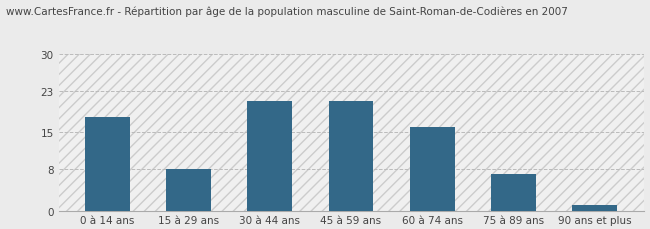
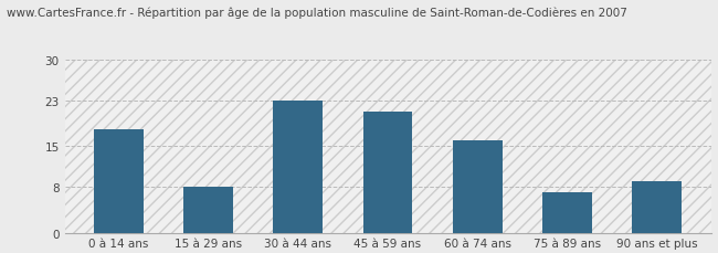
30 à 44 ans: 21 -> 23
90 ans et plus: 1 -> 9
